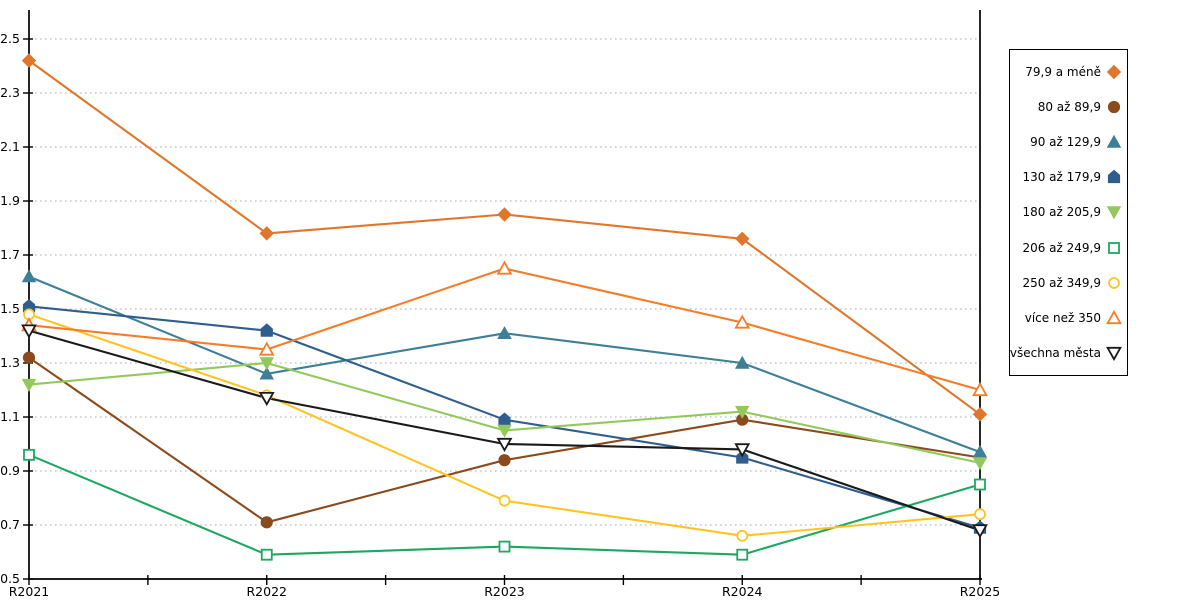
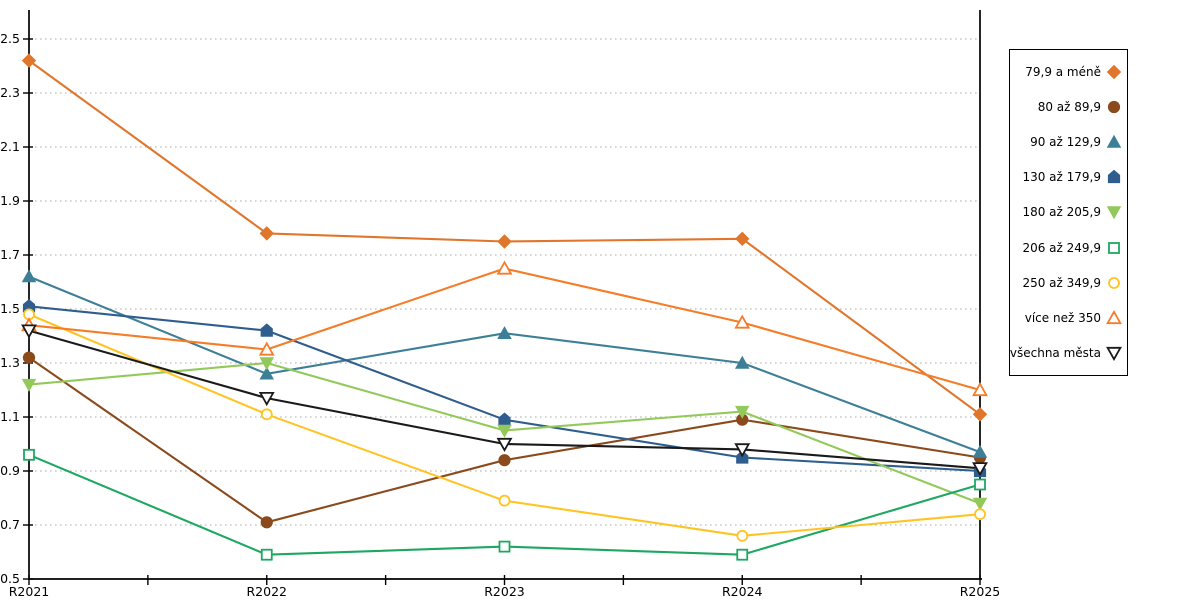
250 až 349,9/R2022: 1.18 -> 1.11
79,9 a méně/R2023: 1.85 -> 1.75
130 až 179,9/R2025: 0.69 -> 0.90
180 až 205,9/R2025: 0.93 -> 0.78
všechna města/R2025: 0.68 -> 0.91
